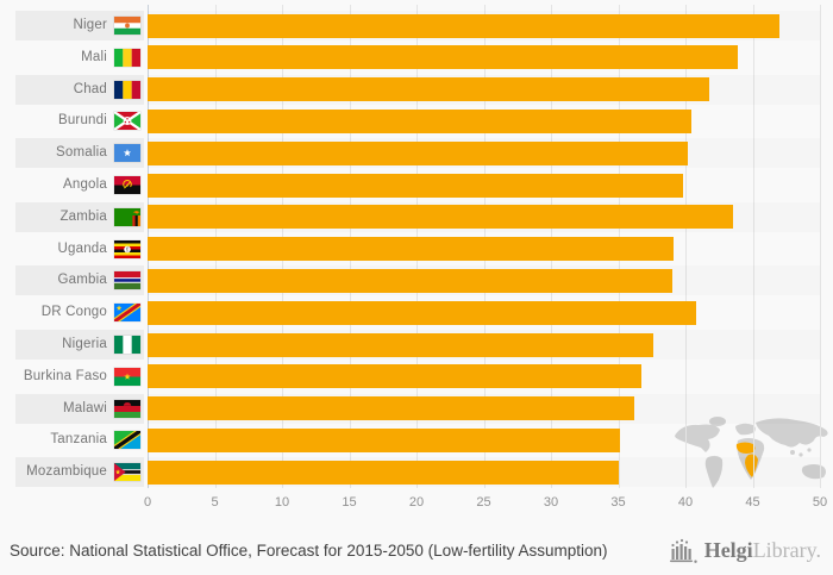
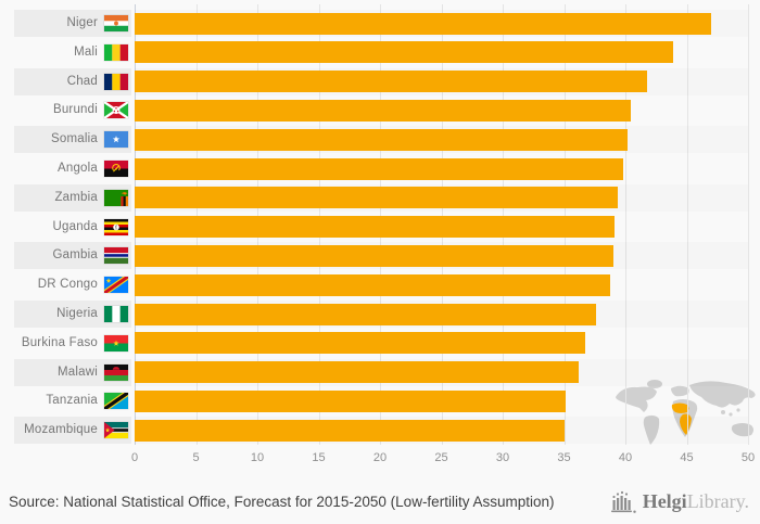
Zambia: 43.5 -> 39.4
DR Congo: 40.8 -> 38.8
